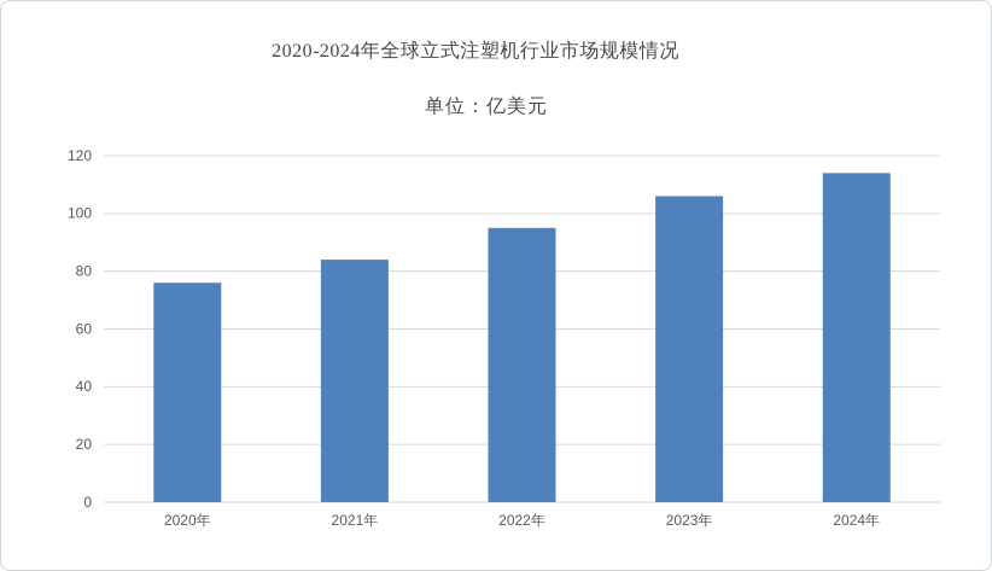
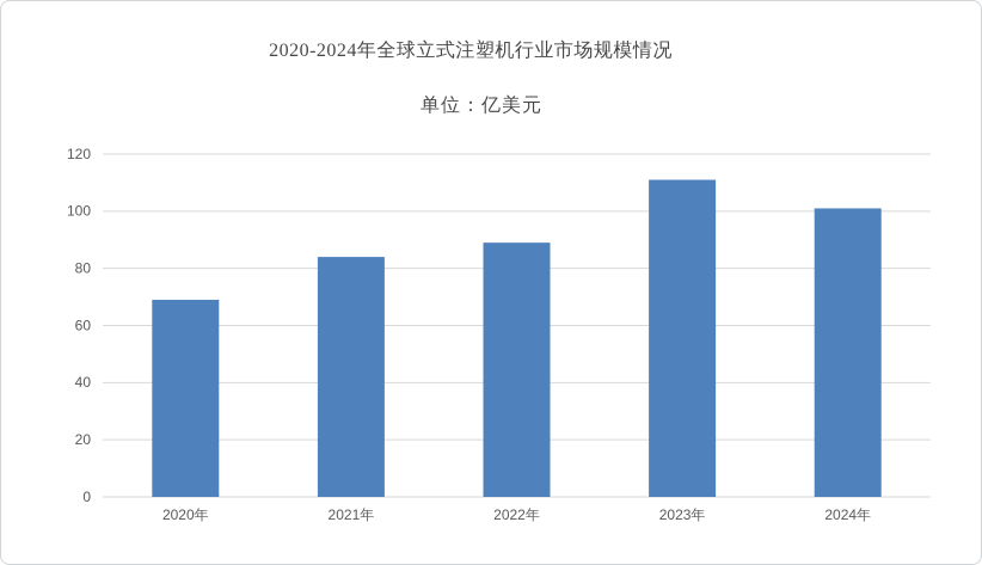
2020年: 76 -> 69
2022年: 95 -> 89
2023年: 106 -> 111
2024年: 114 -> 101
